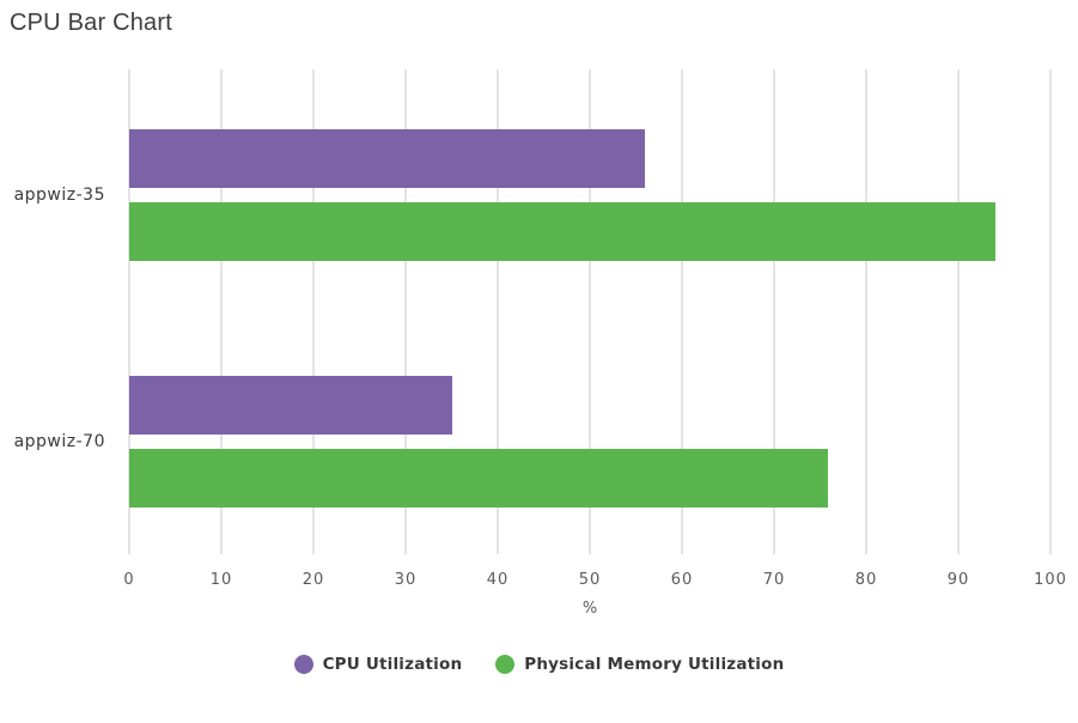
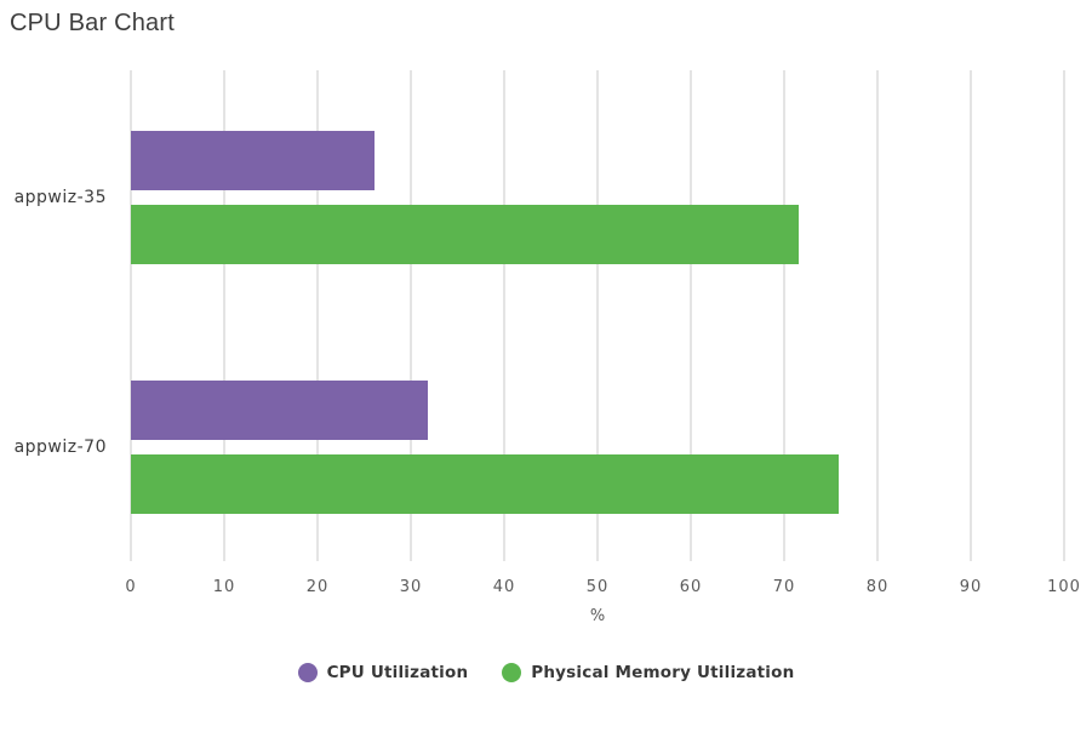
CPU Utilization/appwiz-35: 56 -> 26
Physical Memory Utilization/appwiz-35: 94 -> 72
CPU Utilization/appwiz-70: 35 -> 32
